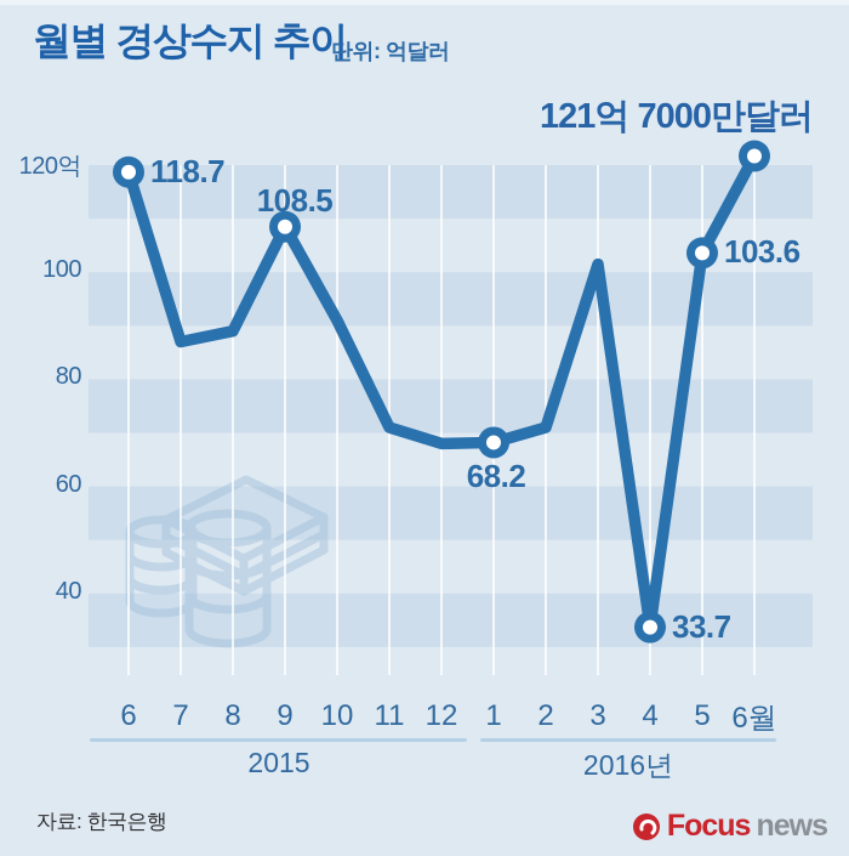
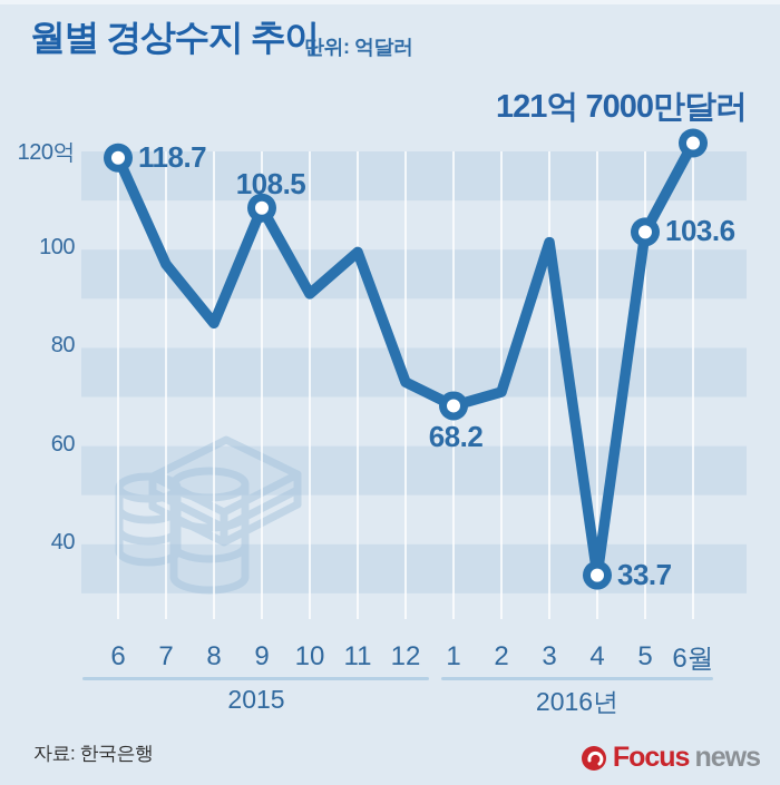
7: 87 -> 97
8: 89 -> 85
11: 71 -> 100
12: 68 -> 73
